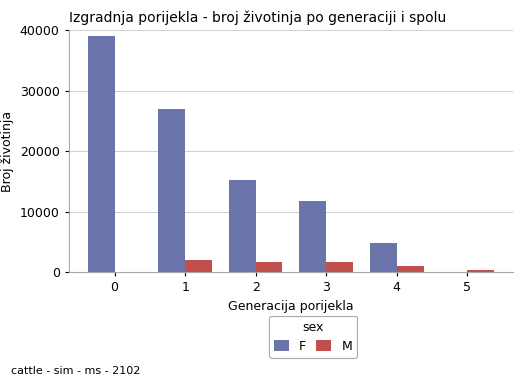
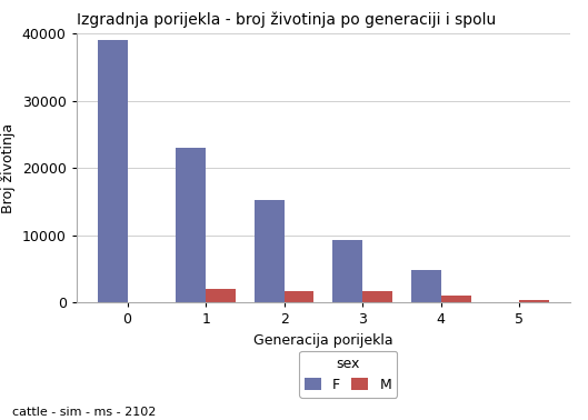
F/1: 27000 -> 23000
F/3: 11800 -> 9300
